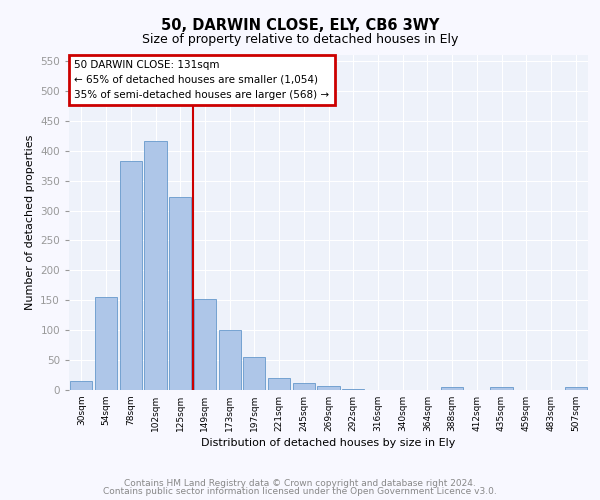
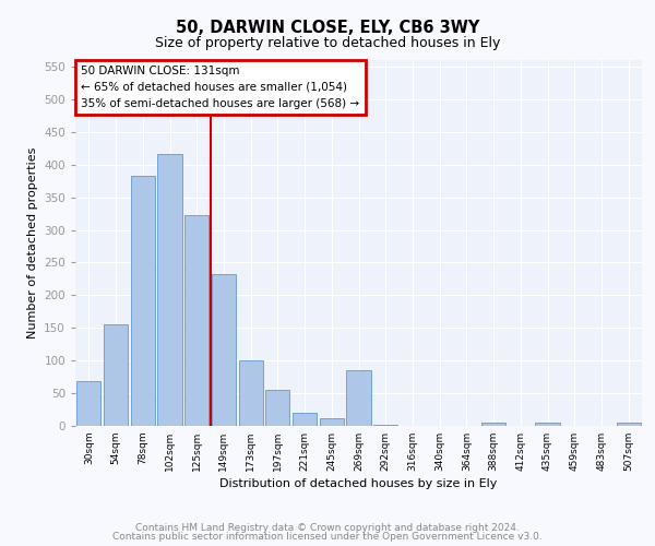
30sqm: 15 -> 68
149sqm: 152 -> 232
269sqm: 6 -> 86
